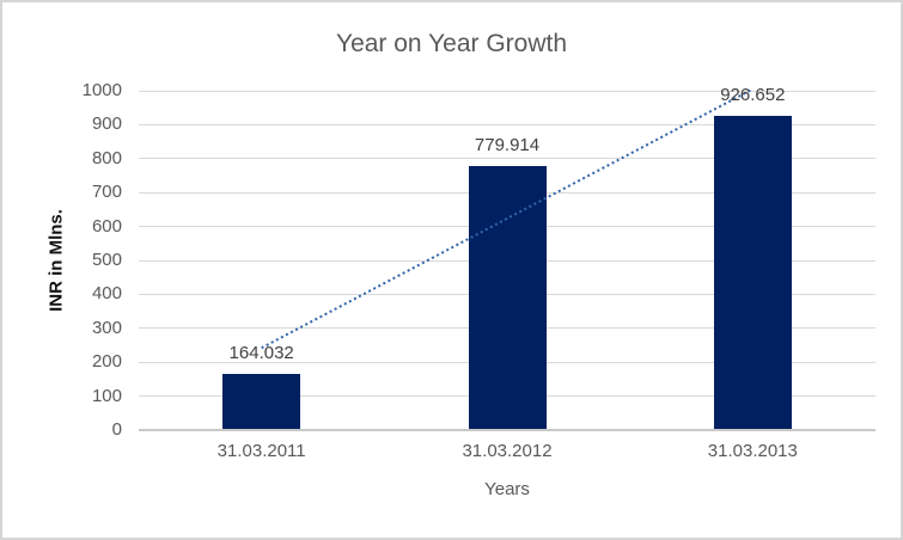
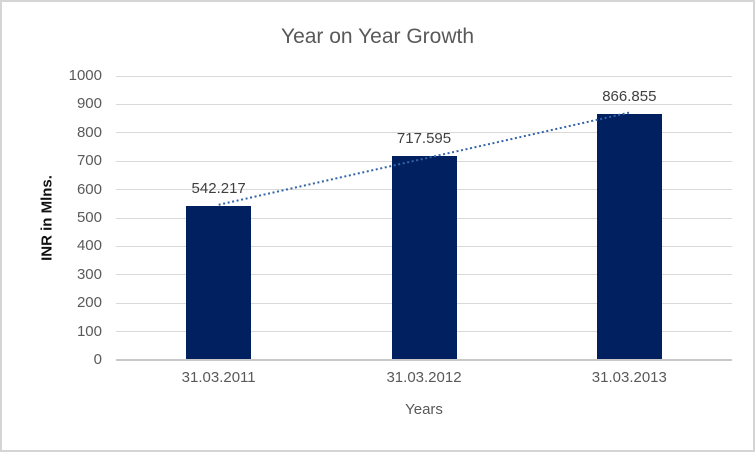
31.03.2011: 164.032 -> 542.217
31.03.2012: 779.914 -> 717.595
31.03.2013: 926.652 -> 866.855
